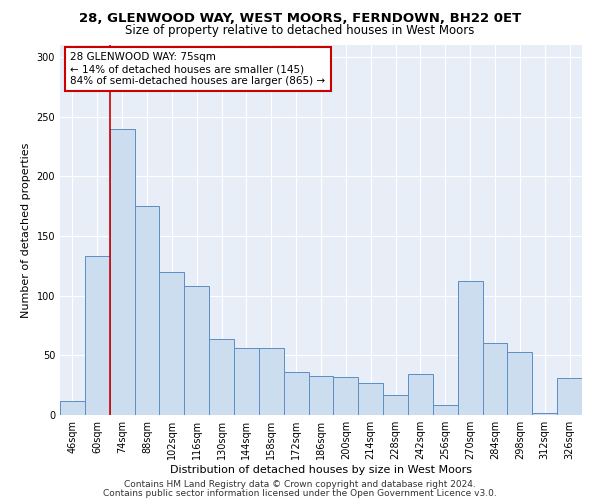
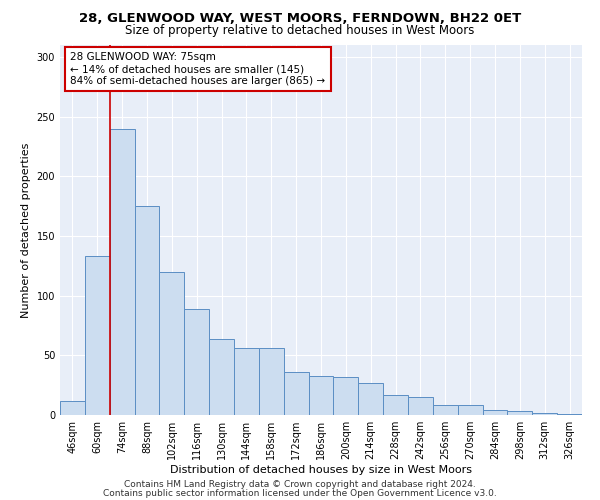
116sqm: 108 -> 89
242sqm: 34 -> 15
270sqm: 112 -> 8
284sqm: 60 -> 4
298sqm: 53 -> 3
326sqm: 31 -> 1
